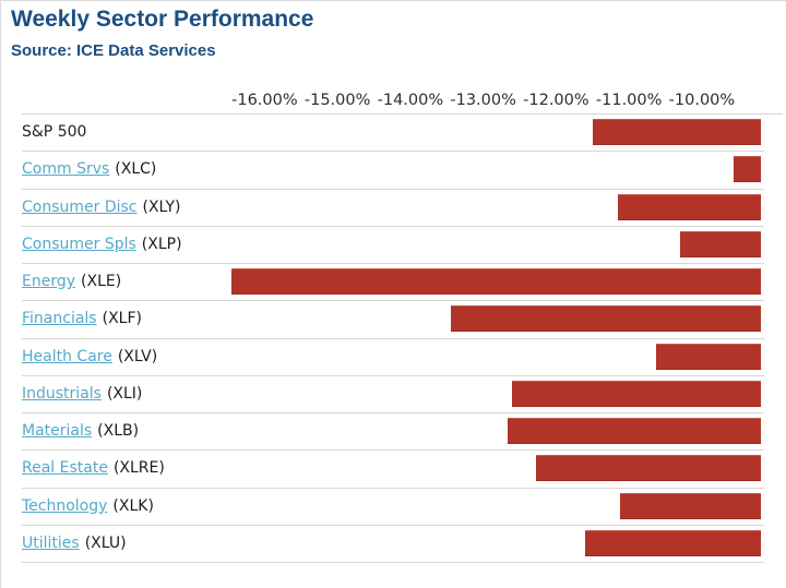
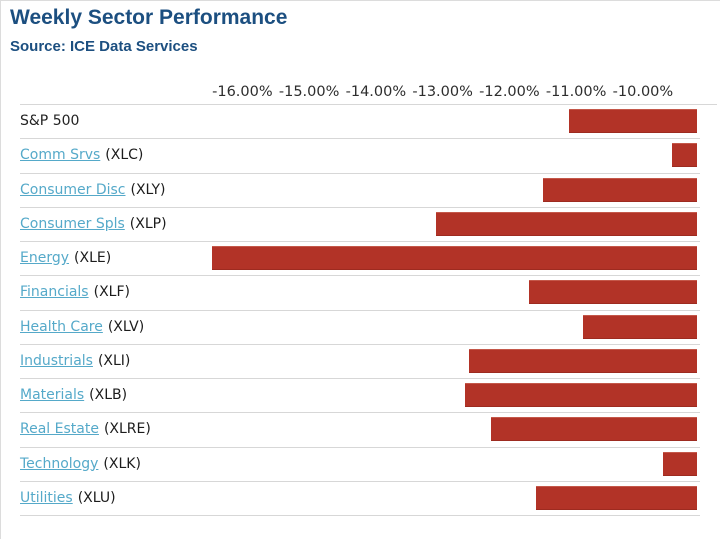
S&P 500: -11.5% -> -11.1%
Consumer Disc: -11.2% -> -11.5%
Consumer Spls: -10.3% -> -13.1%
Financials: -13.4% -> -11.7%
Health Care: -10.6% -> -10.9%
Technology: -11.1% -> -9.7%
